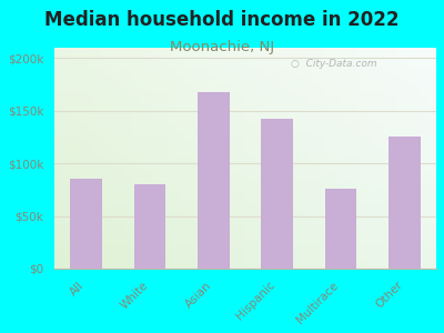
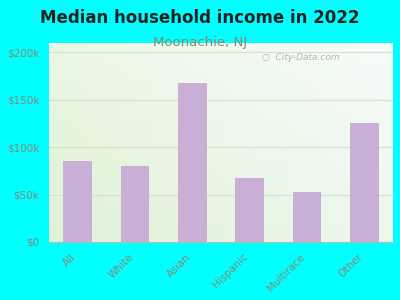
Hispanic: $142k -> $68k
Multirace: $76k -> $53k
